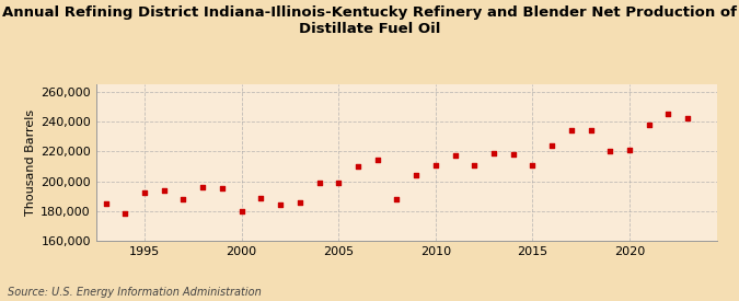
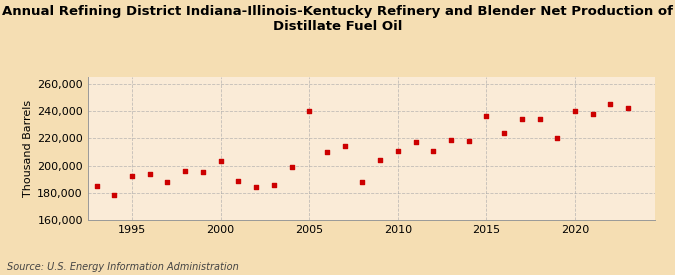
2000: 180,000 -> 203,000
2005: 199,000 -> 240,000
2015: 211,000 -> 236,000
2020: 221,000 -> 240,000
